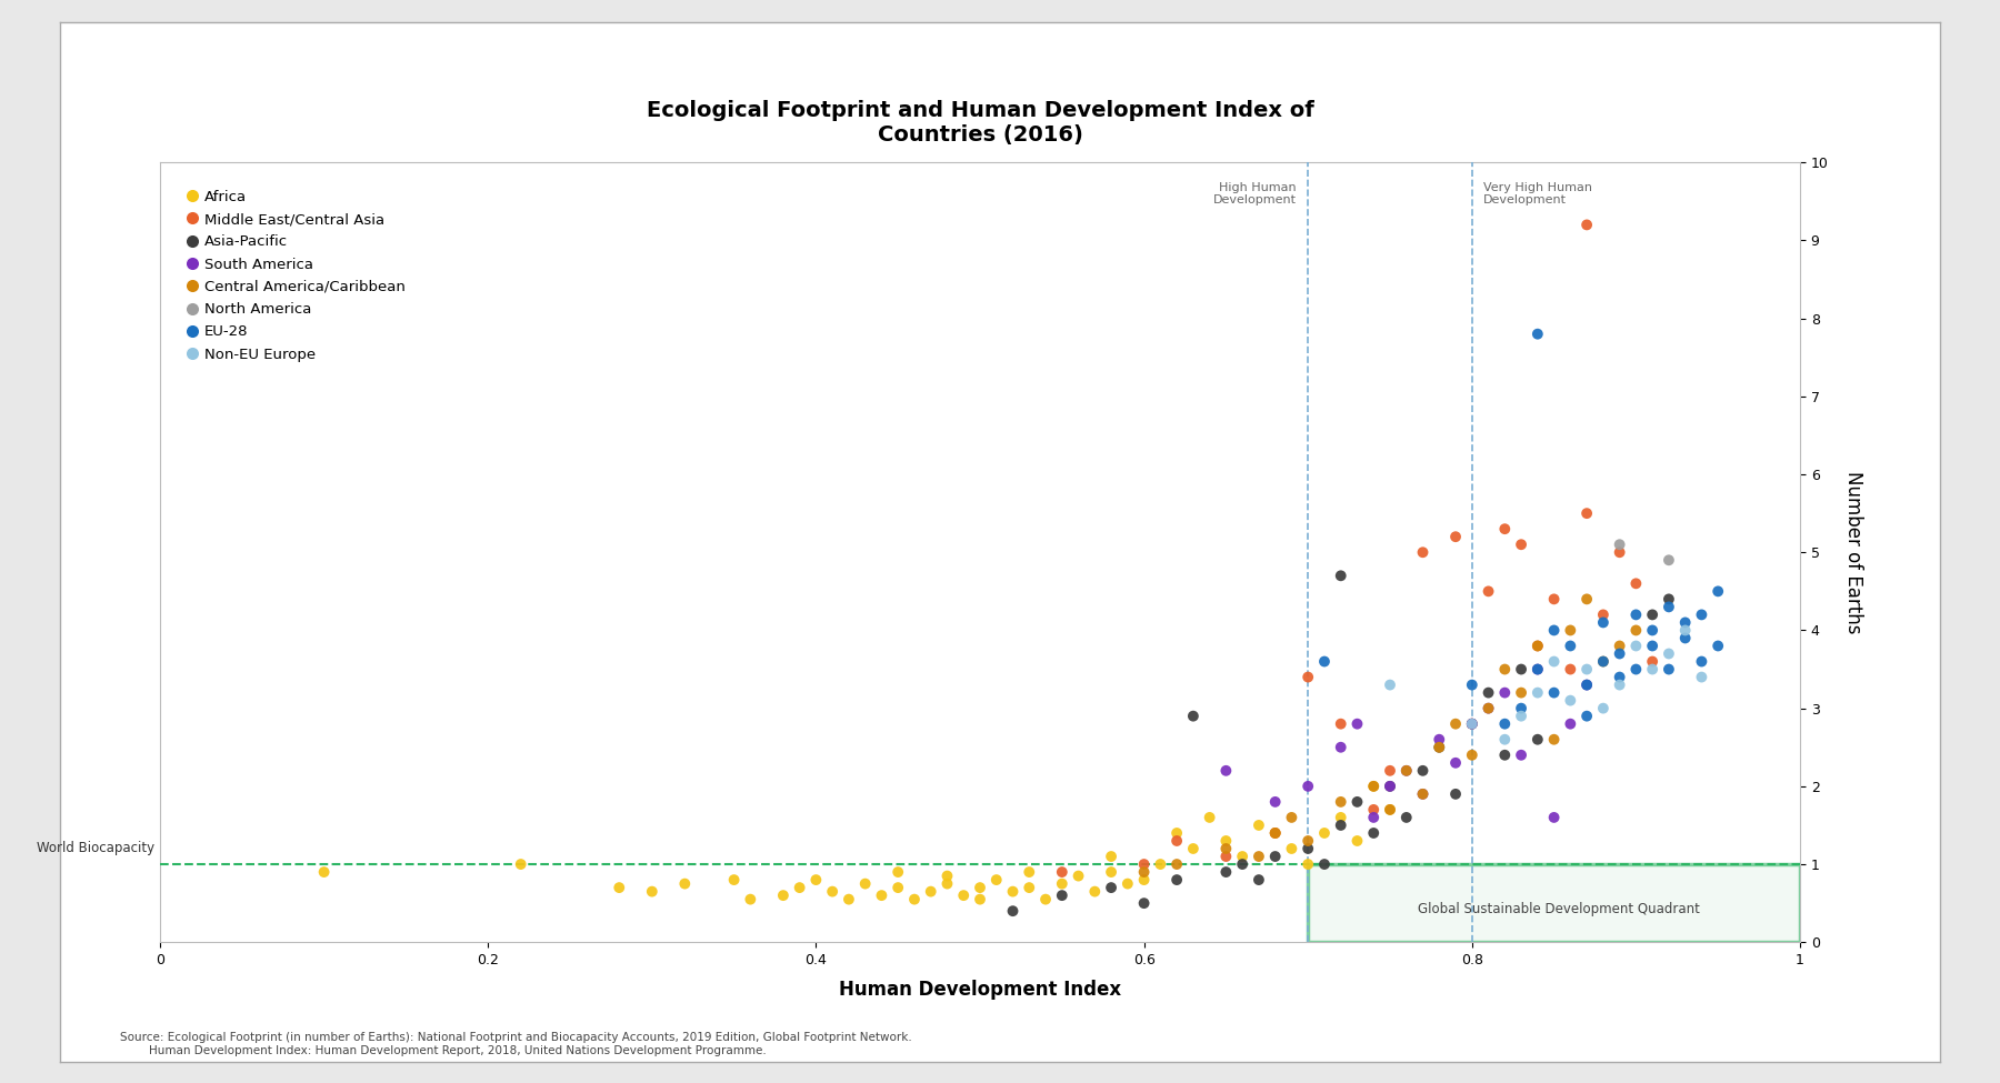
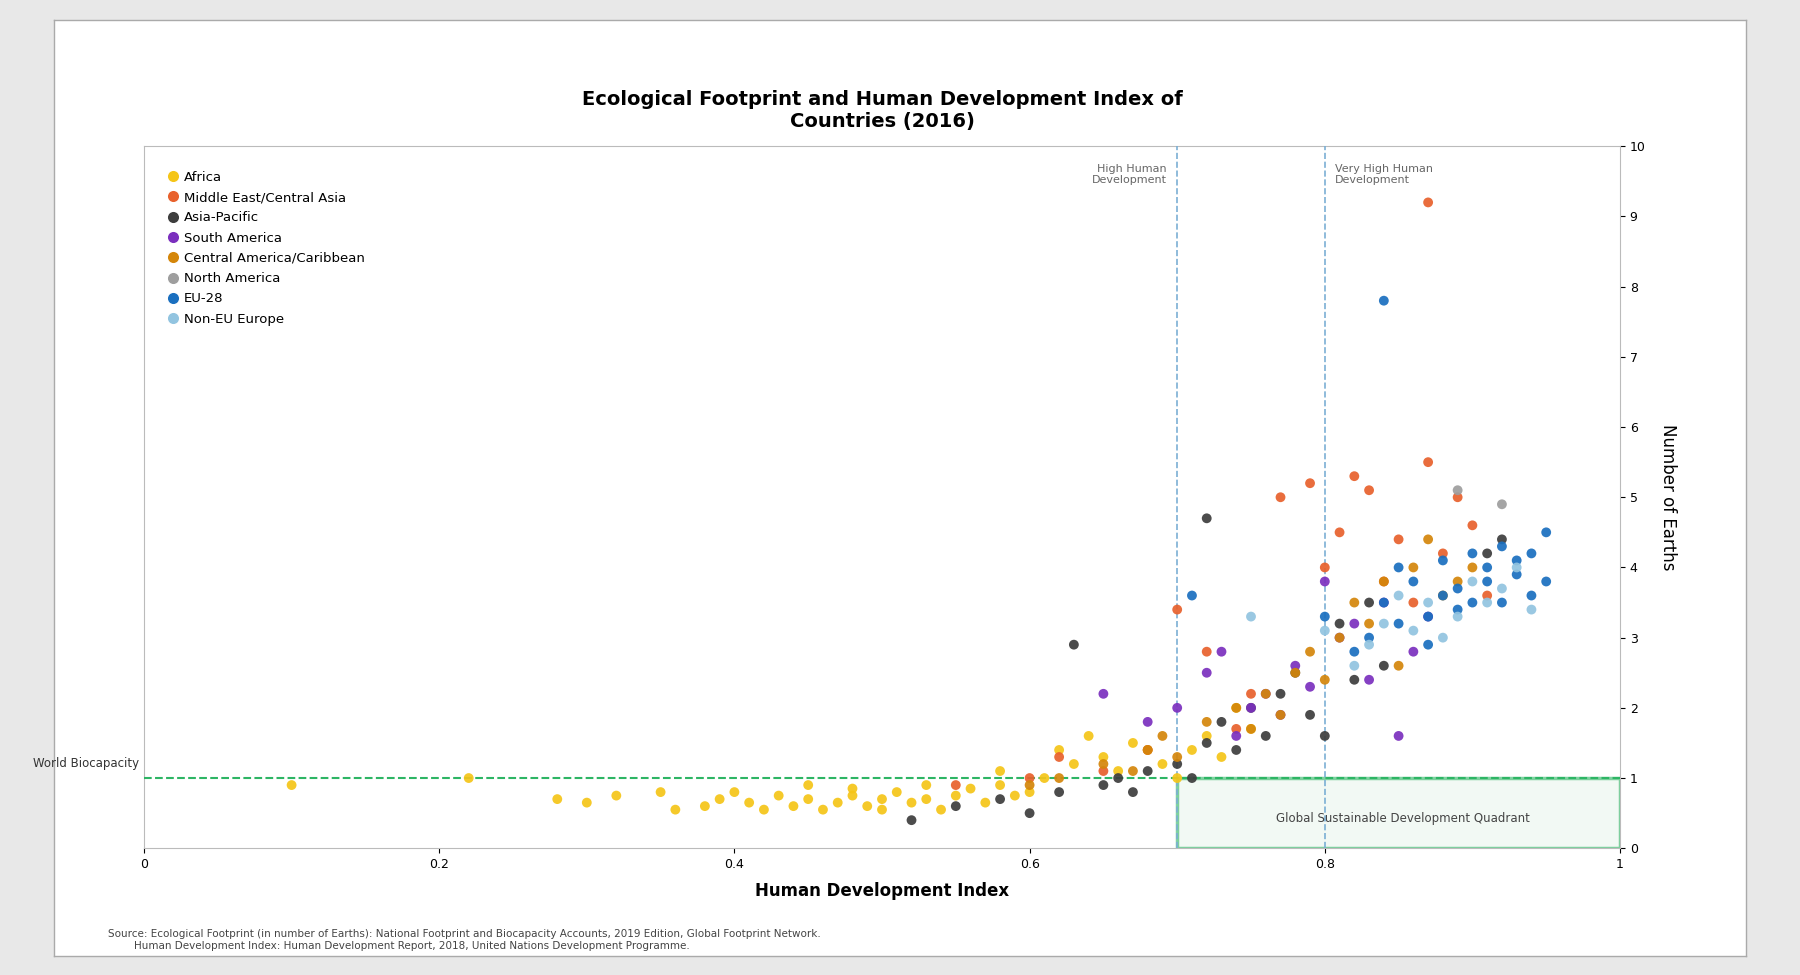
Middle East/Central Asia/0.8: 2.8 -> 4.0
Asia-Pacific/0.8: 2.8 -> 1.6
South America/0.8: 2.8 -> 3.8
Non-EU Europe/0.8: 2.8 -> 3.1
